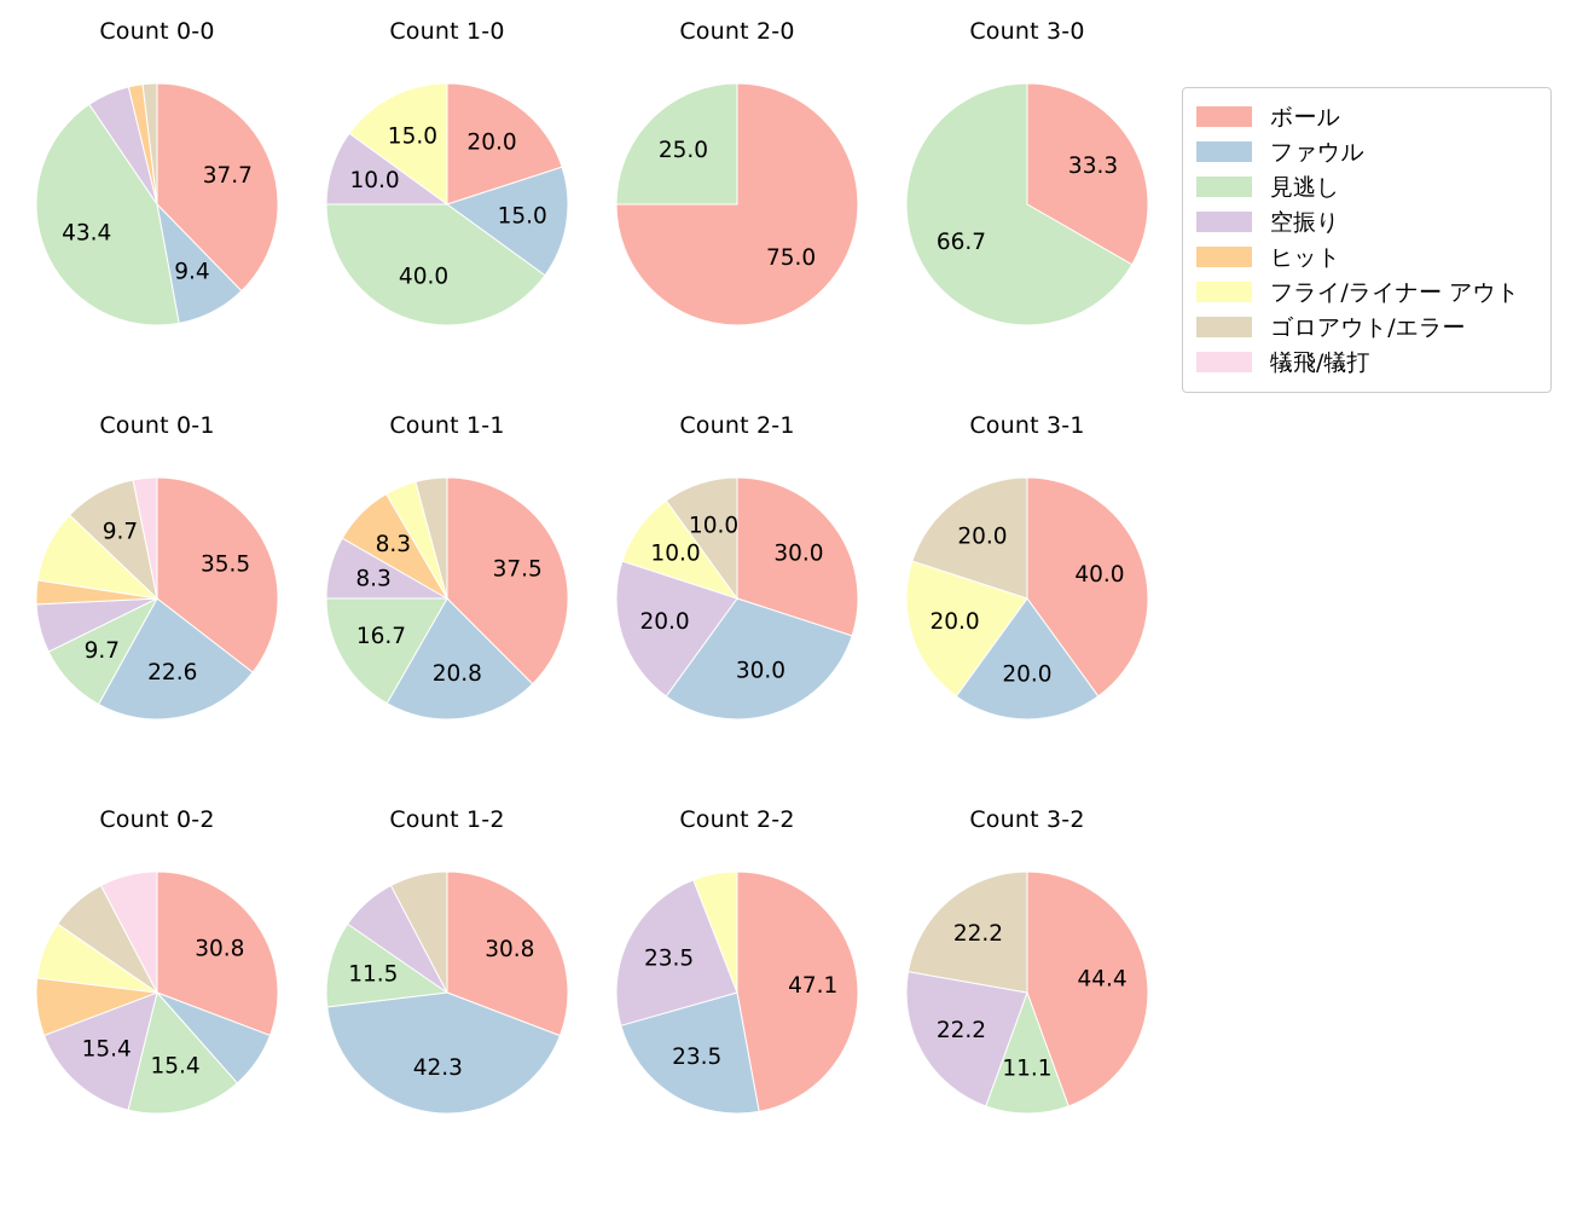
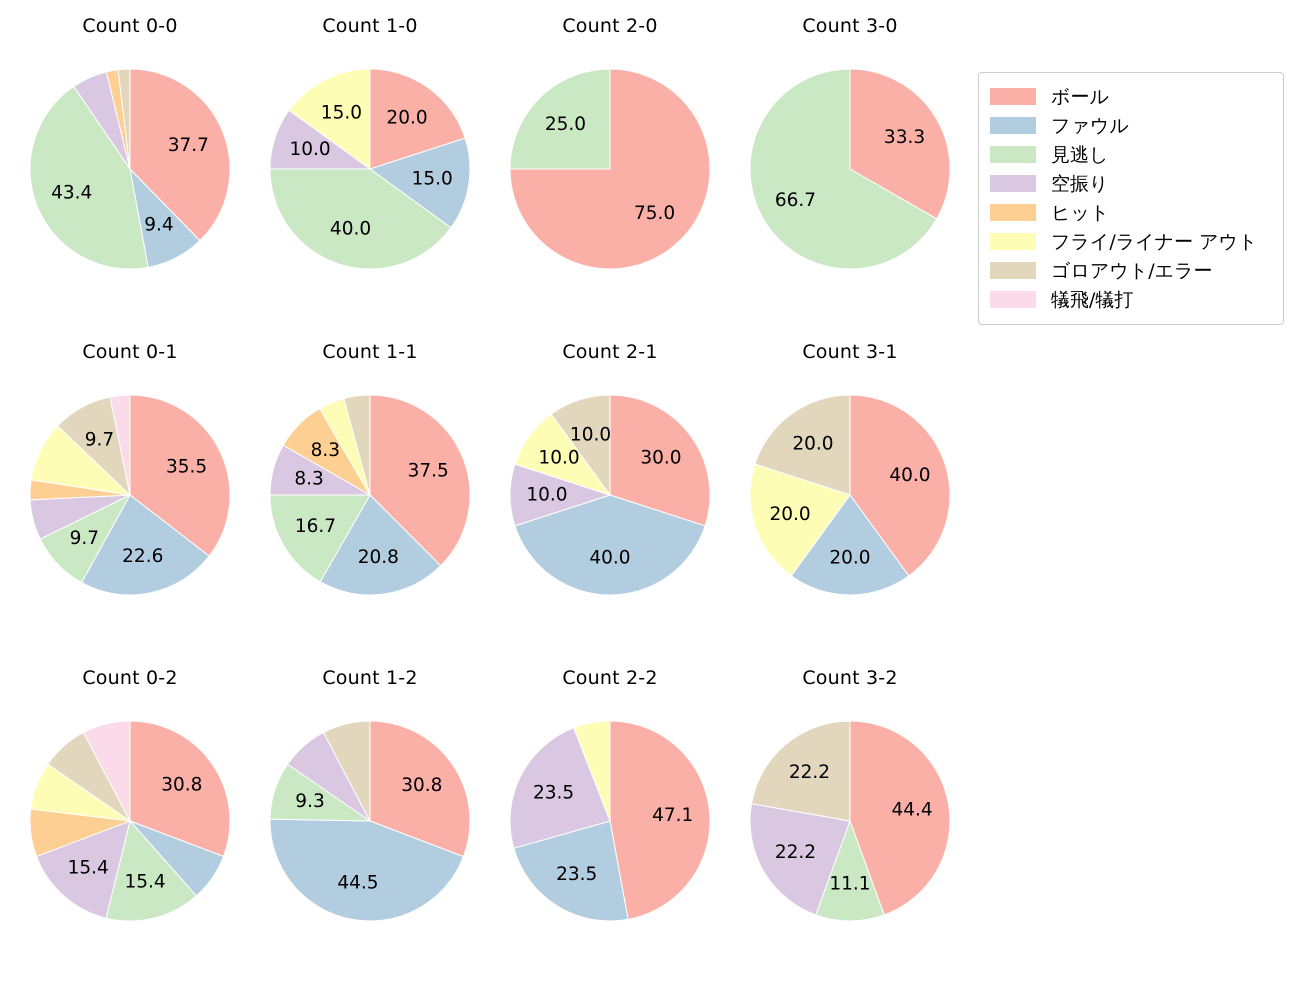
Count 2-1/ファウル: 30.0 -> 40.0
Count 2-1/空振り: 20.0 -> 10.0
Count 1-2/ファウル: 42.3 -> 44.5
Count 1-2/見逃し: 11.5 -> 9.3
